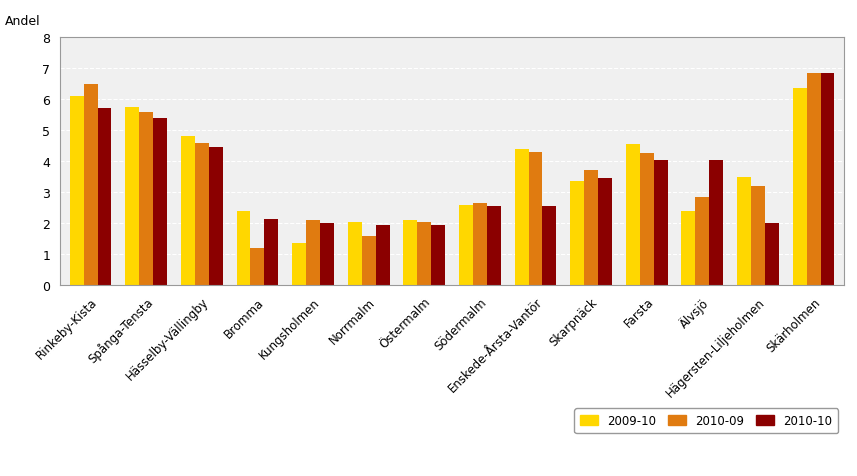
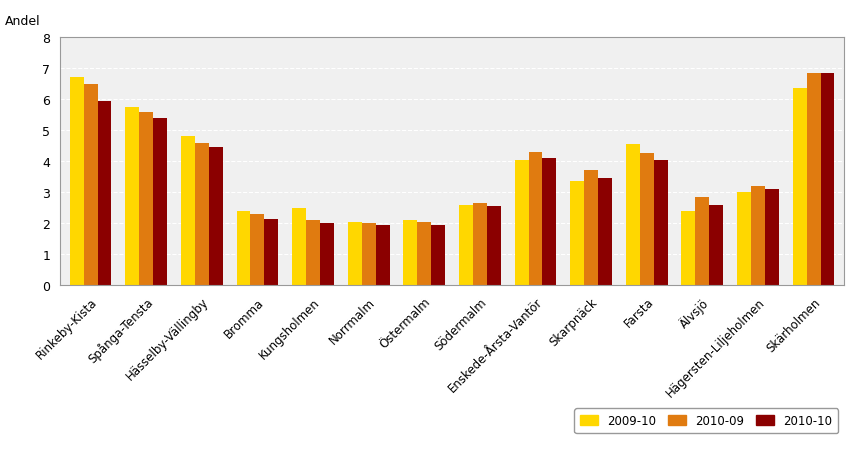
2009-10/Rinkeby-Kista: 6.10 -> 6.70
2010-10/Rinkeby-Kista: 5.70 -> 5.95
2010-09/Bromma: 1.20 -> 2.30
2009-10/Kungsholmen: 1.35 -> 2.50
2010-09/Norrmalm: 1.60 -> 2.00
2009-10/Enskede-Årsta-Vantör: 4.40 -> 4.05
2010-10/Enskede-Årsta-Vantör: 2.55 -> 4.10
2010-10/Älvsjö: 4.05 -> 2.60
2009-10/Hägersten-Liljeholmen: 3.50 -> 3.00
2010-10/Hägersten-Liljeholmen: 2.00 -> 3.10
